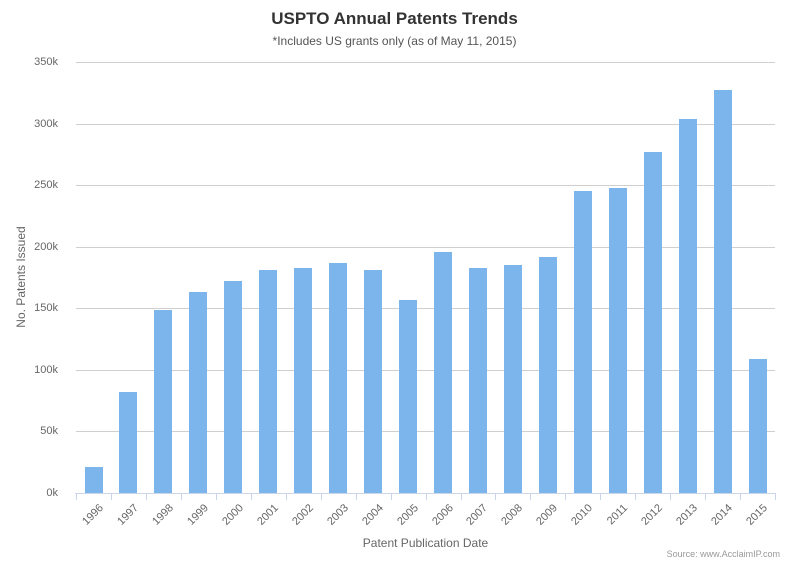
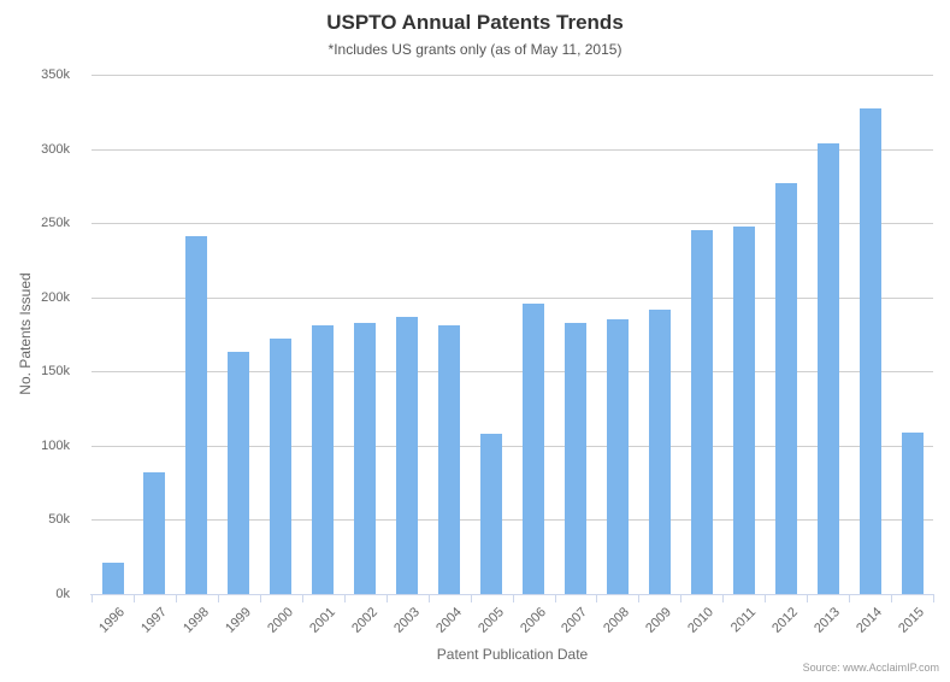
1998: 149k -> 241k
2005: 157k -> 108k
